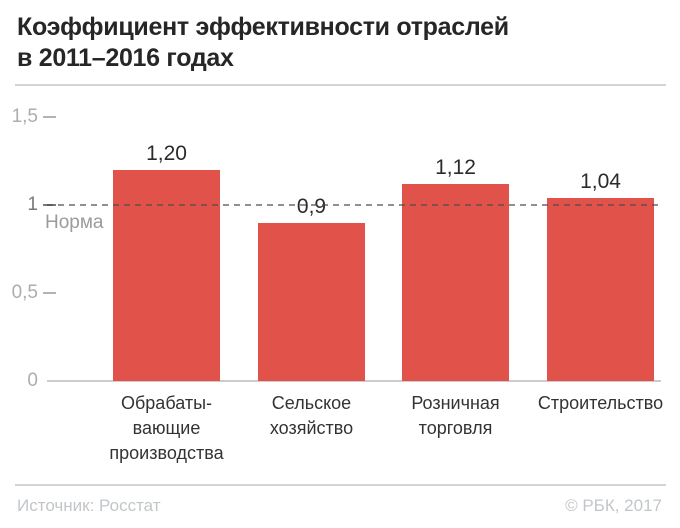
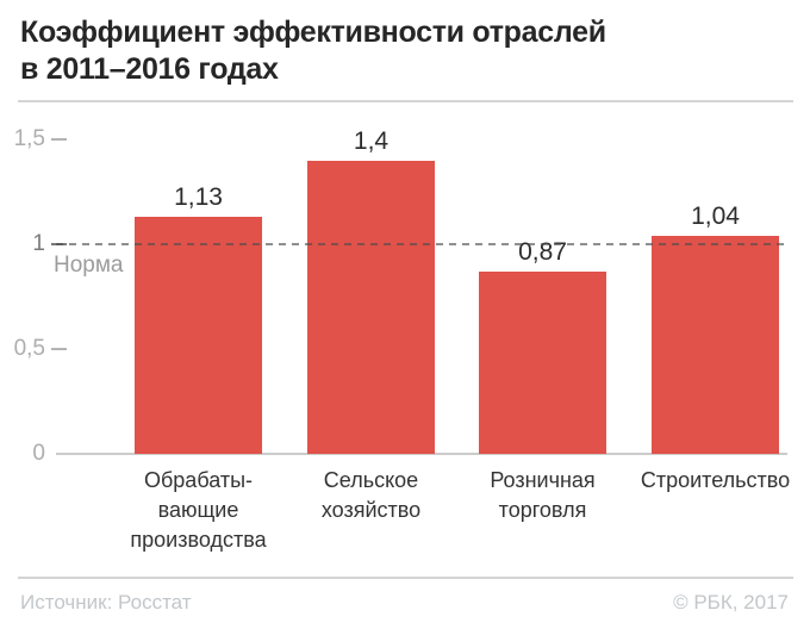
Обрабаты- вающие производства: 1,20 -> 1,13
Сельское хозяйство: 0,9 -> 1,4
Розничная торговля: 1,12 -> 0,87
